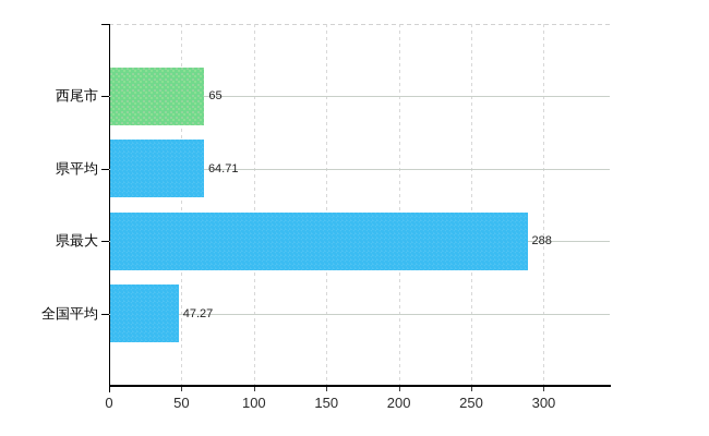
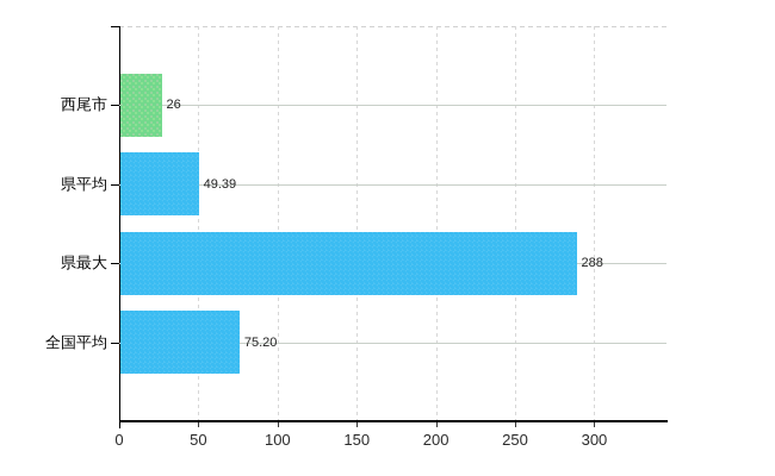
西尾市: 65 -> 26
県平均: 64.71 -> 49.39
全国平均: 47.27 -> 75.20
